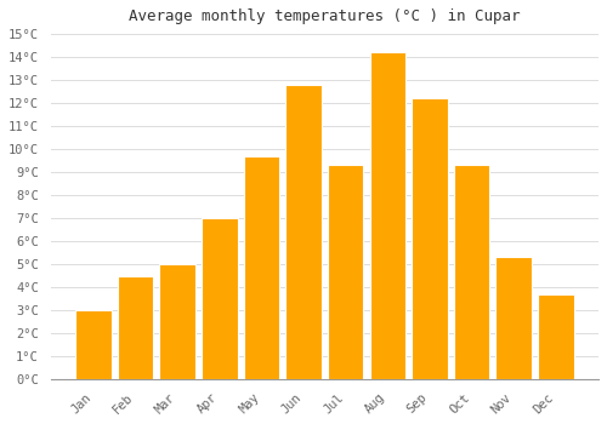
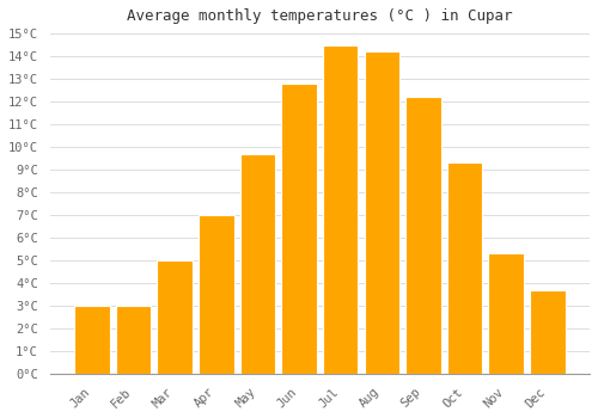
Feb: 4.5°C -> 3.0°C
Jul: 9.3°C -> 14.5°C
